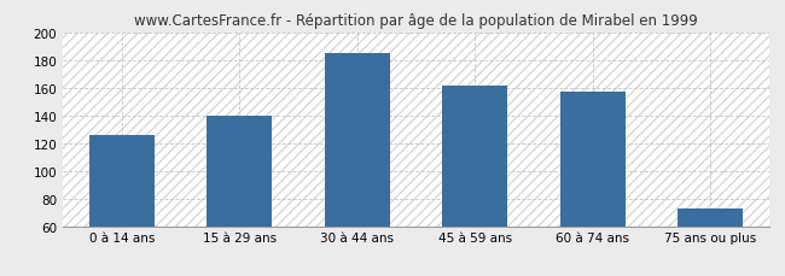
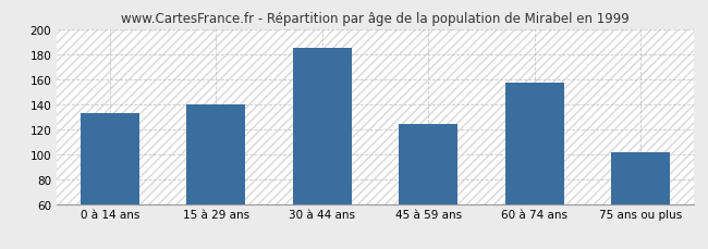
0 à 14 ans: 126 -> 133
45 à 59 ans: 161 -> 124
75 ans ou plus: 73 -> 101
